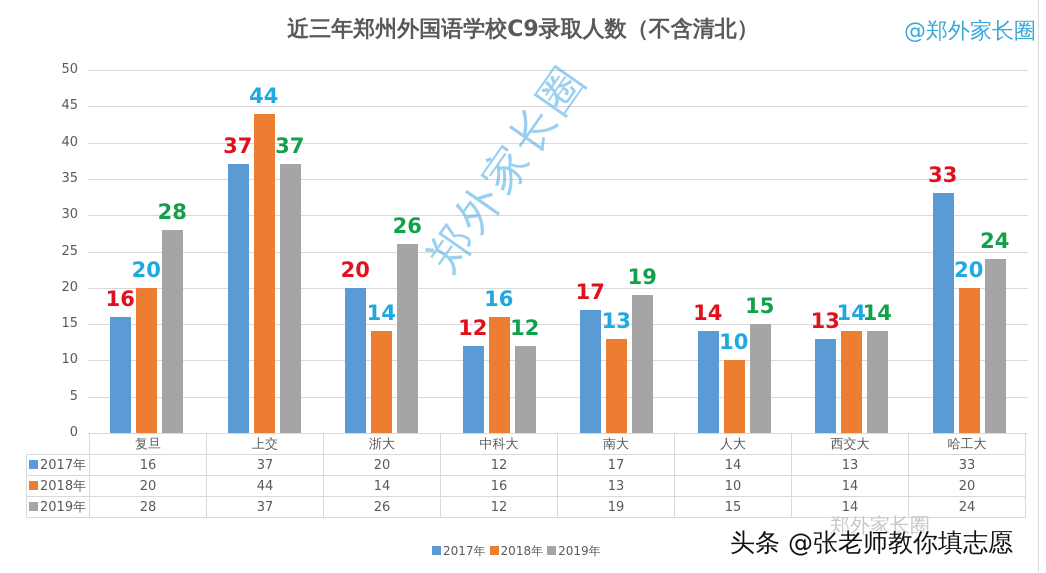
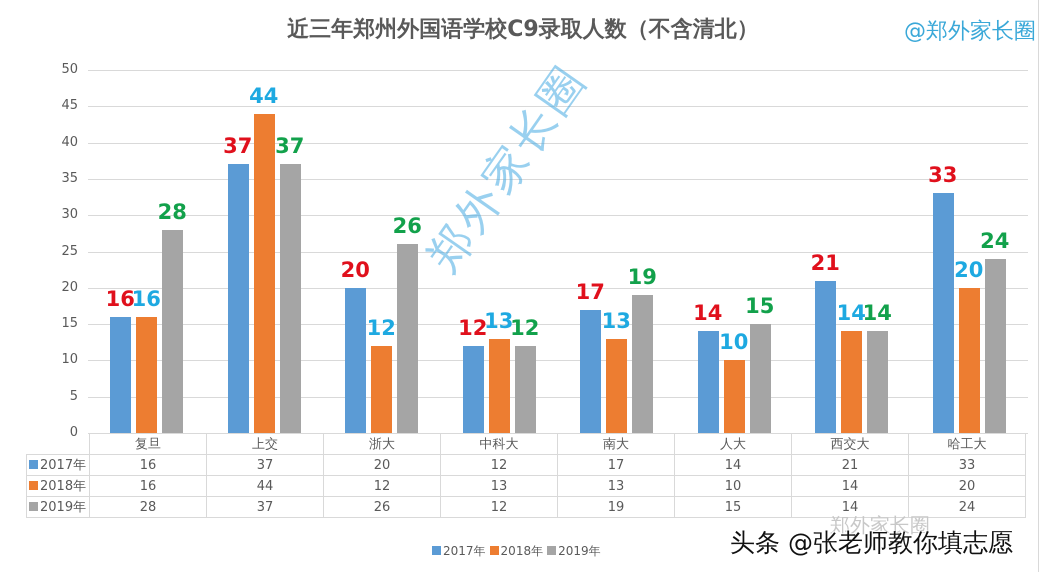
2018年/复旦: 20 -> 16
2018年/浙大: 14 -> 12
2018年/中科大: 16 -> 13
2017年/西交大: 13 -> 21
